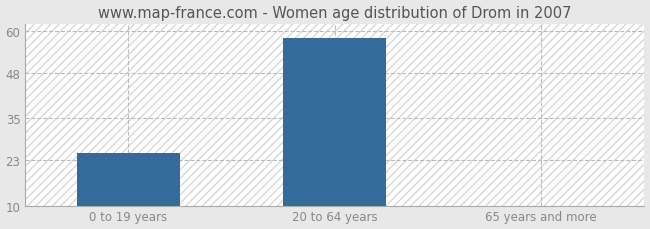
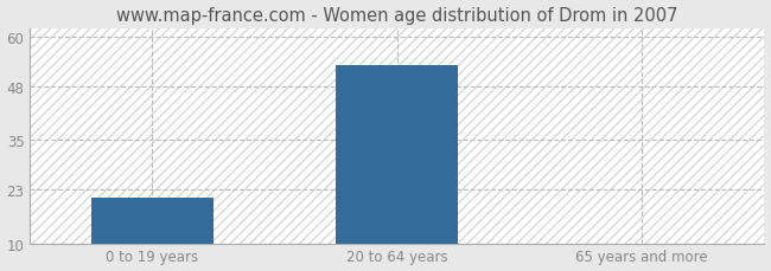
0 to 19 years: 25 -> 21
20 to 64 years: 58 -> 53
